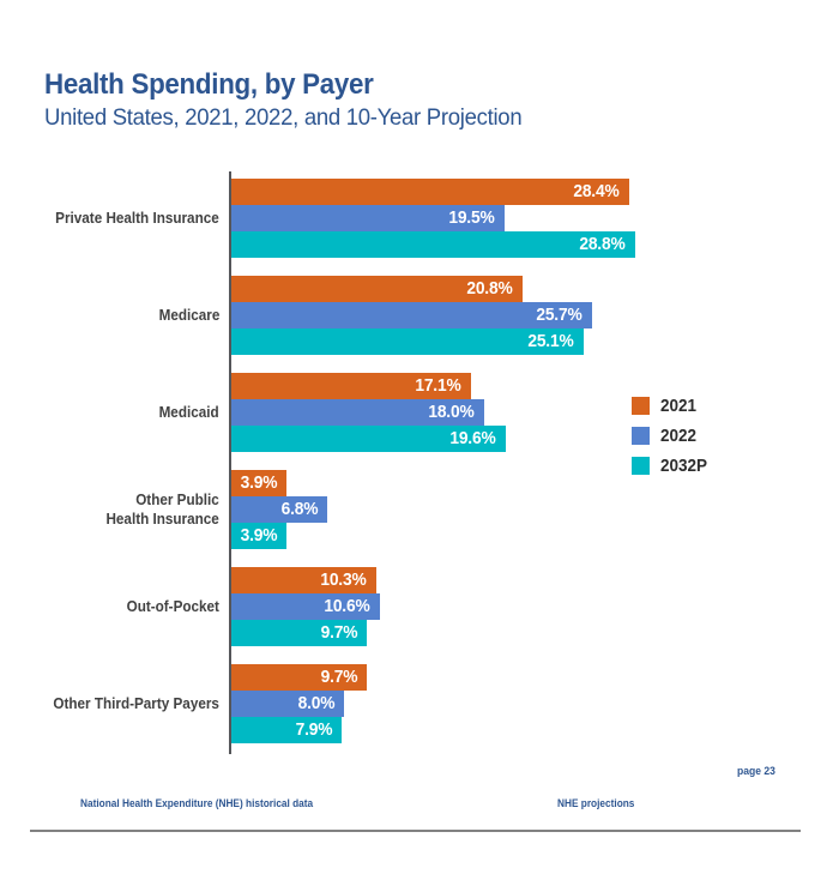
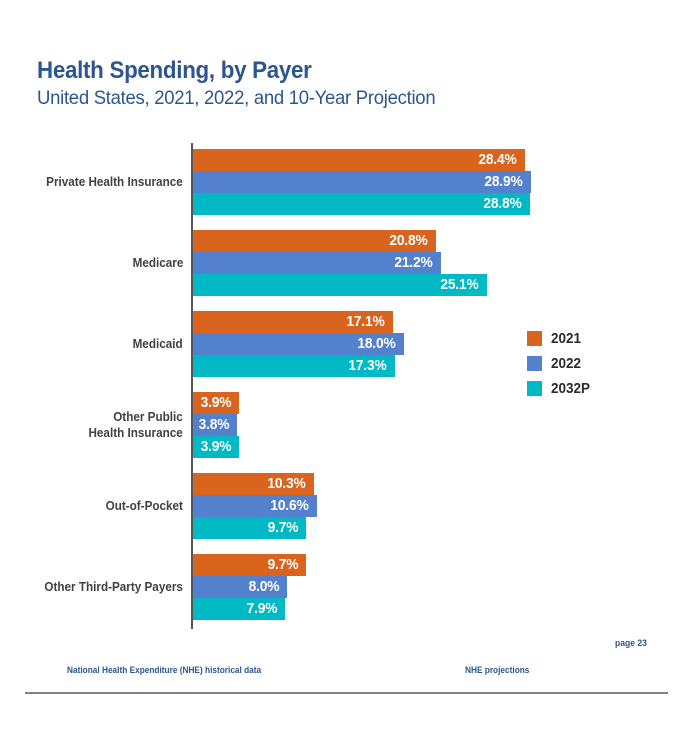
2022/Private Health Insurance: 19.5% -> 28.9%
2022/Medicare: 25.7% -> 21.2%
2032P/Medicaid: 19.6% -> 17.3%
2022/Other Public Health Insurance: 6.8% -> 3.8%
